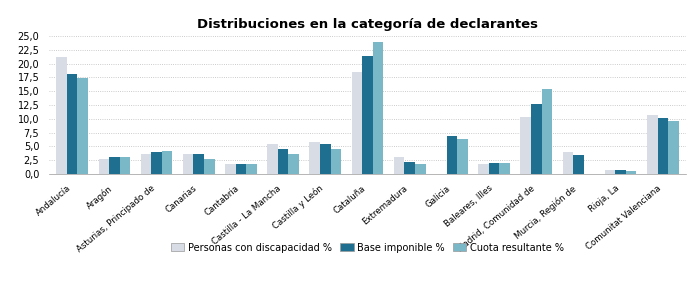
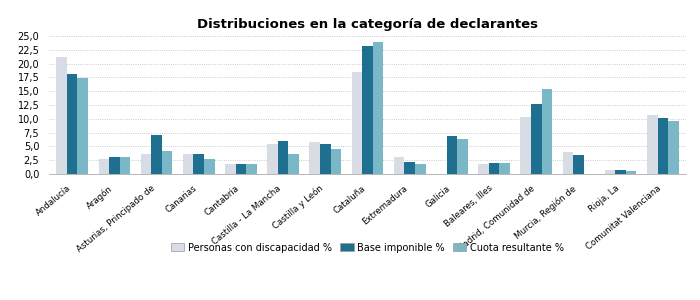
Base imponible %/Asturias, Principado de: 4,0 -> 7,0
Base imponible %/Castilla - La Mancha: 4,5 -> 6,0
Base imponible %/Cataluña: 21,4 -> 23,2
